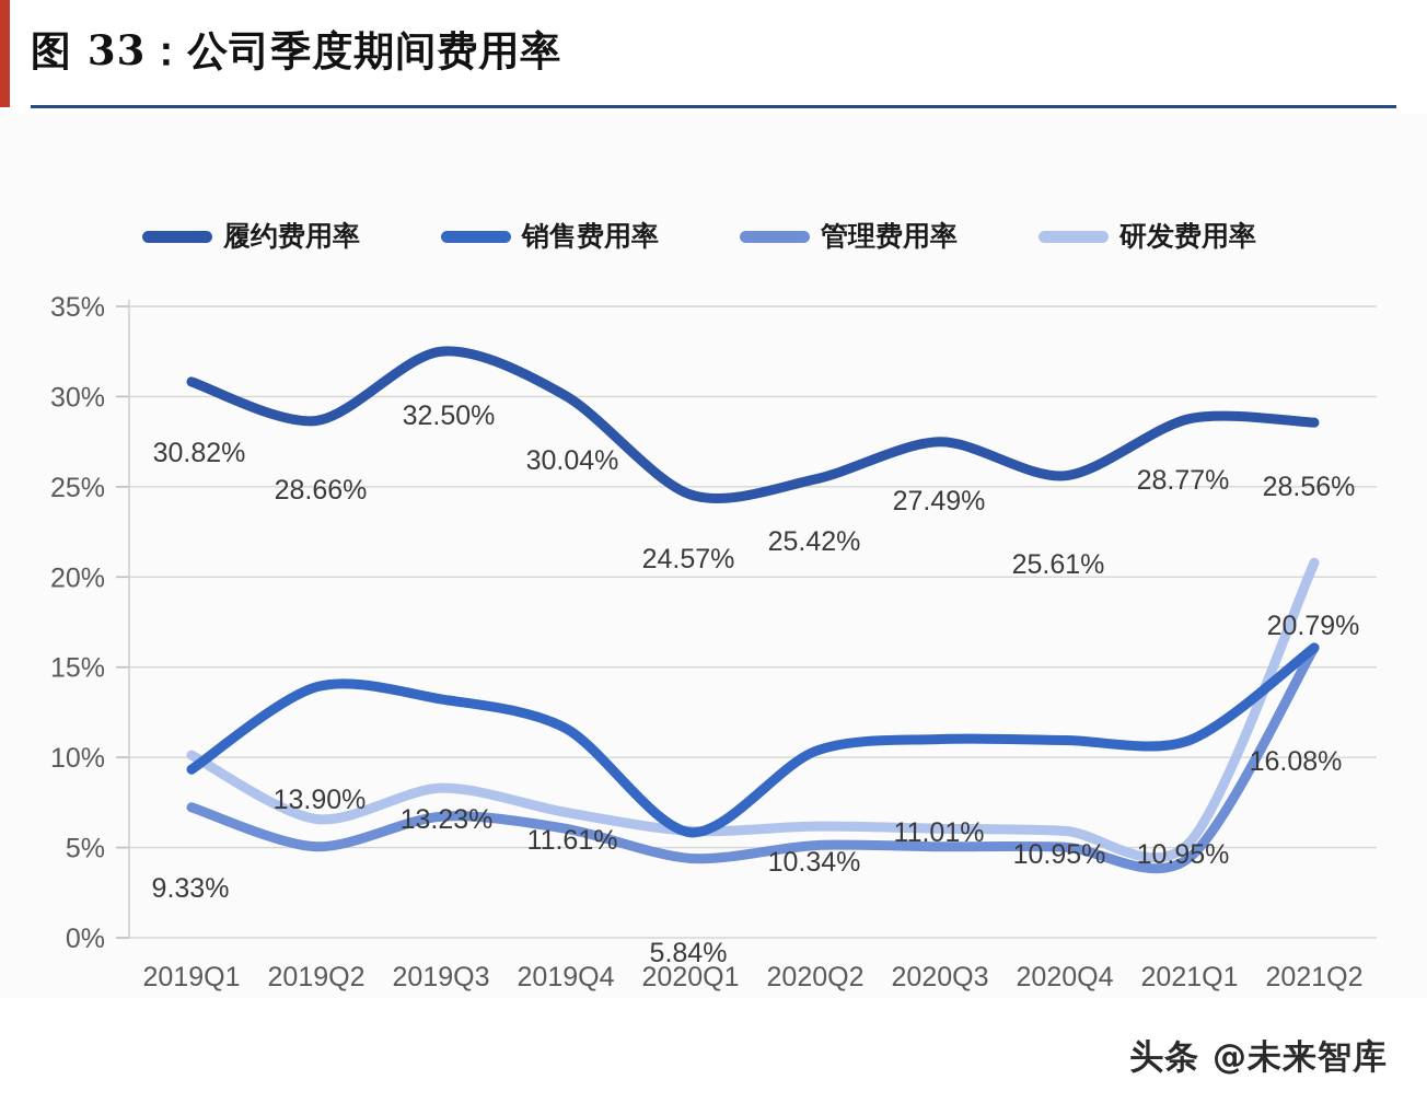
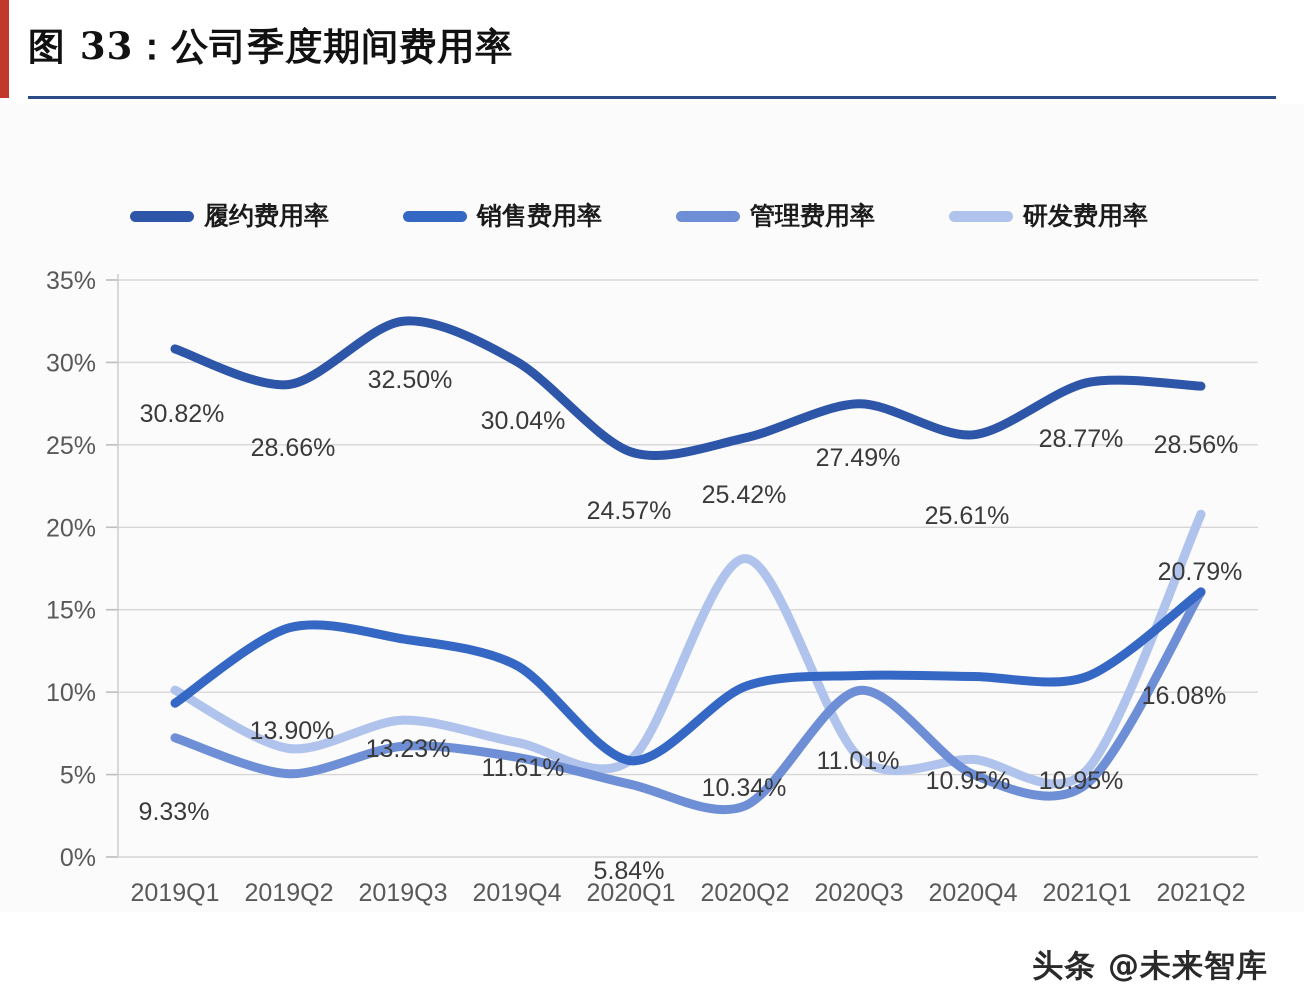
管理费用率/2020Q2: 5.1% -> 3.1%
研发费用率/2020Q2: 6.2% -> 18.1%
管理费用率/2020Q3: 5.0% -> 10.1%
